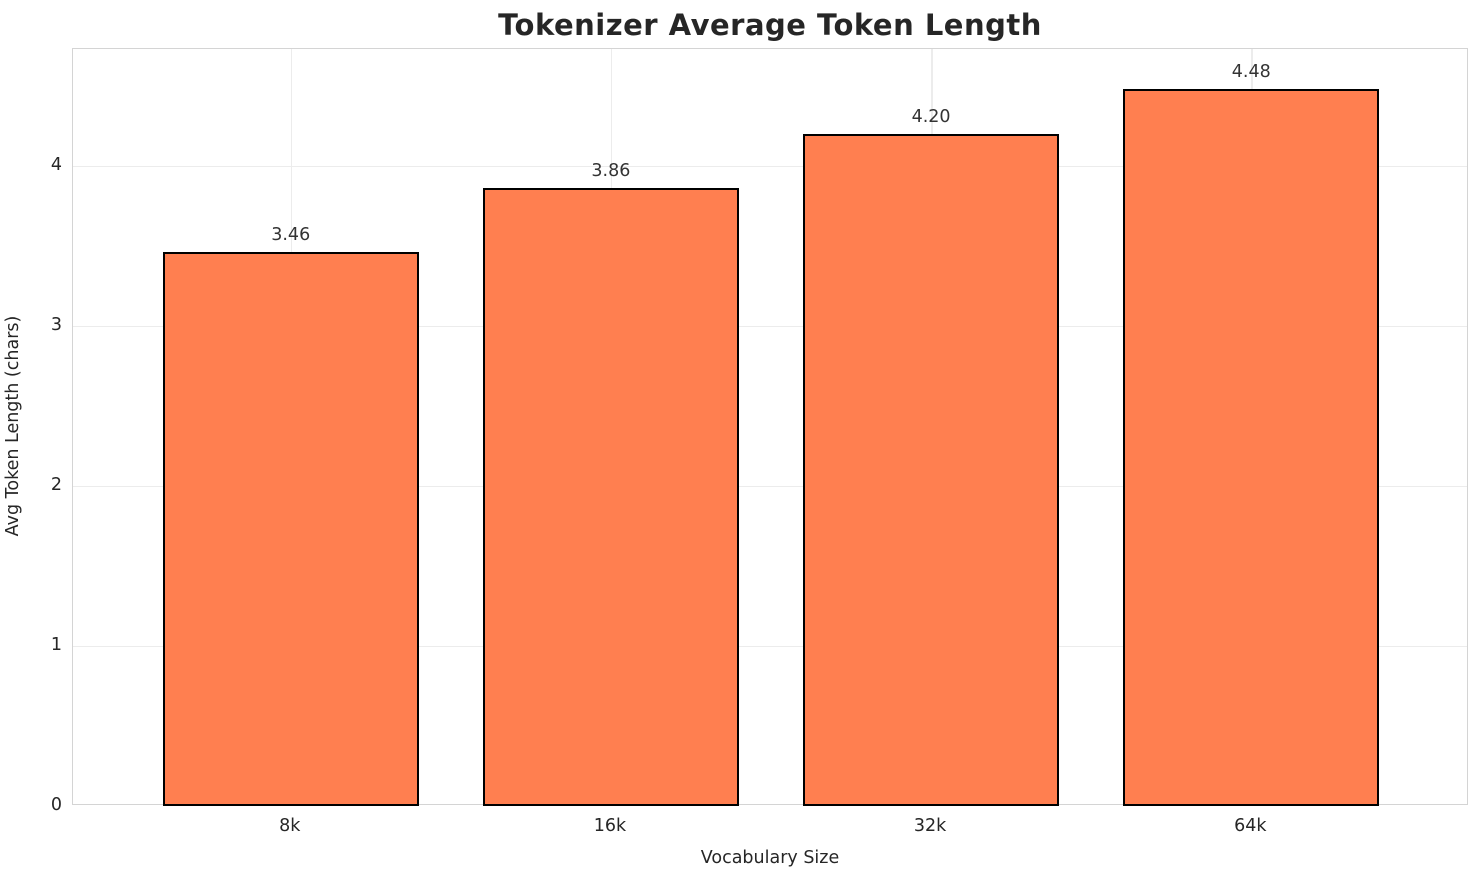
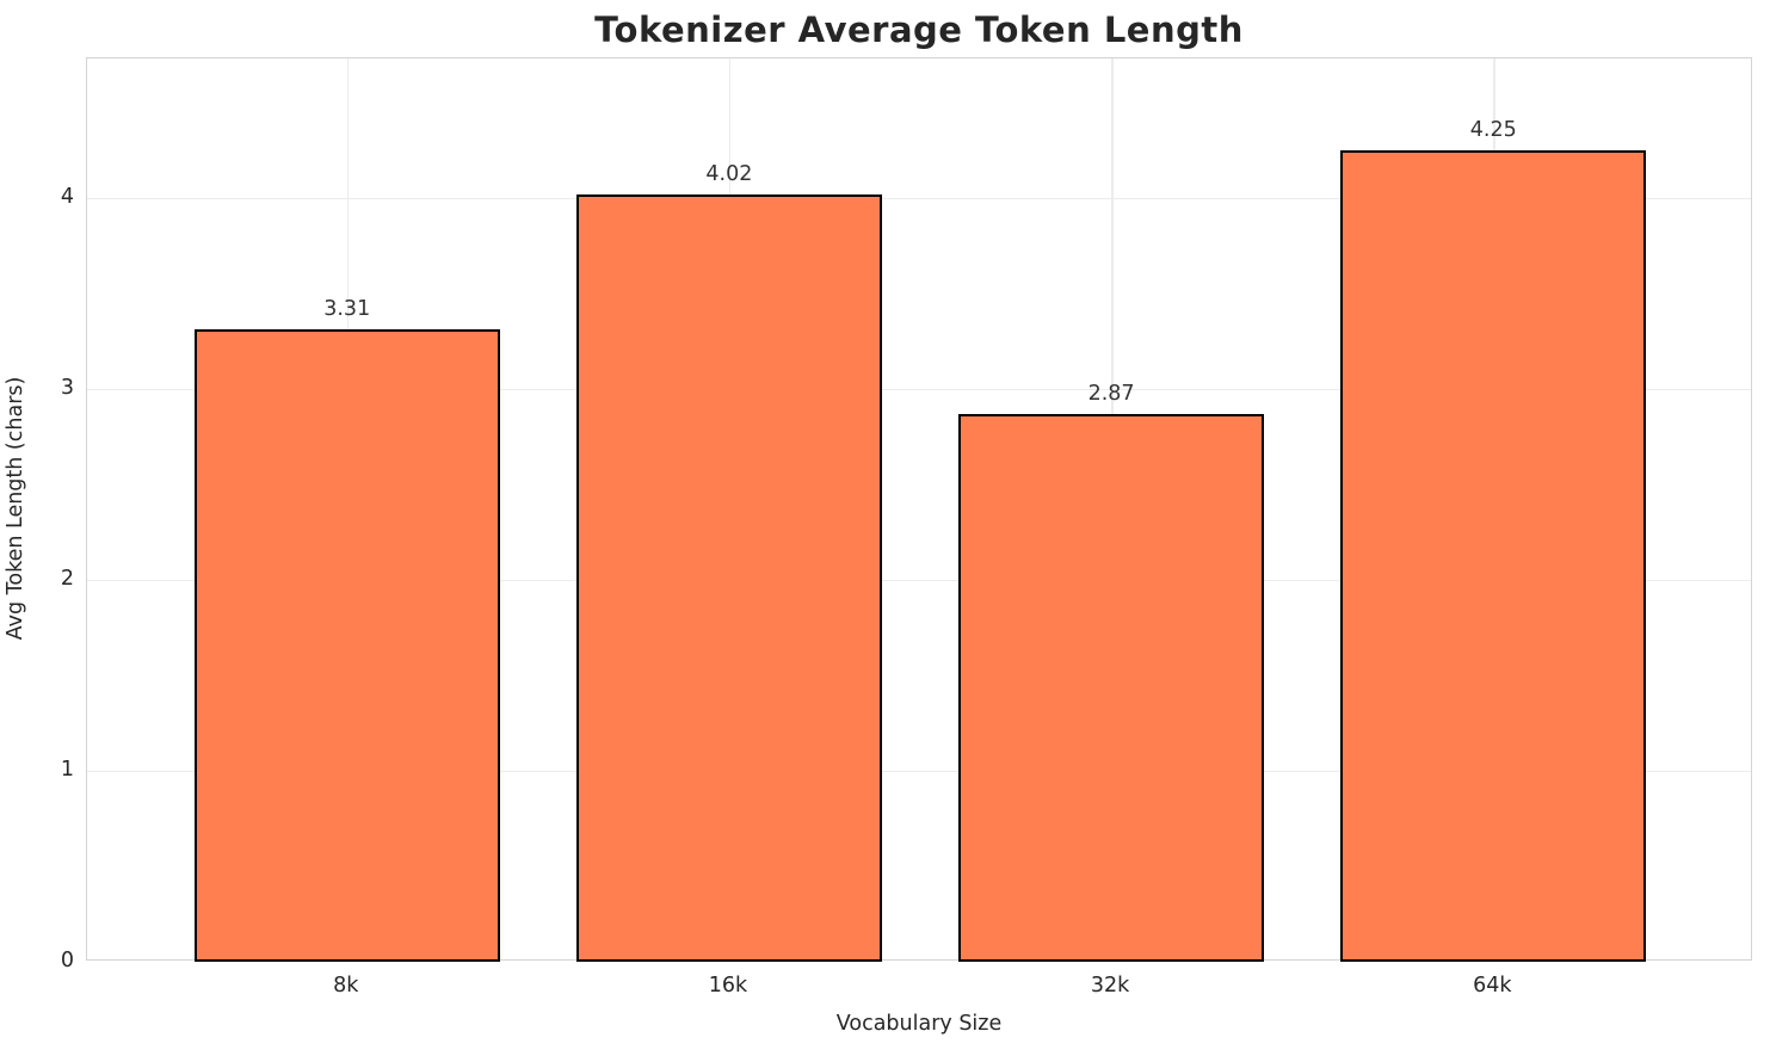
8k: 3.46 -> 3.31
16k: 3.86 -> 4.02
32k: 4.20 -> 2.87
64k: 4.48 -> 4.25
